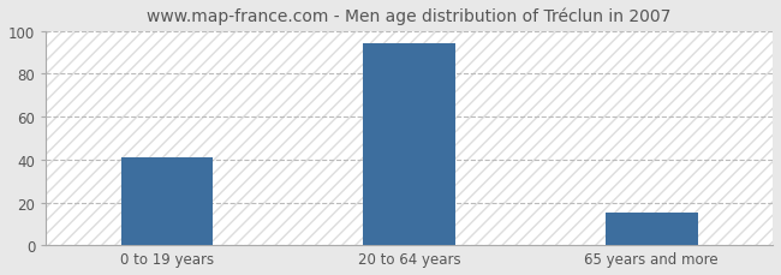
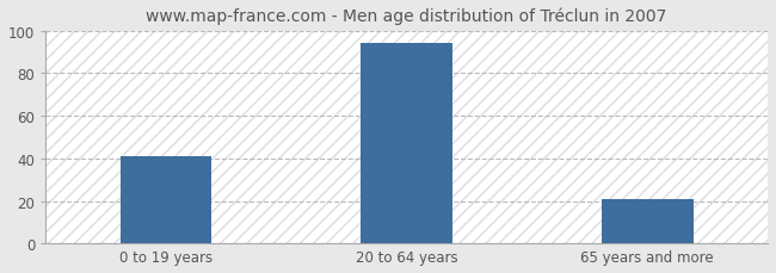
65 years and more: 15 -> 21
